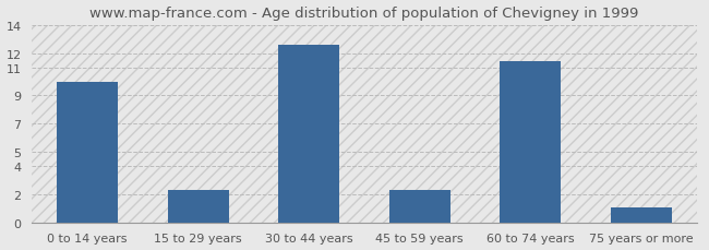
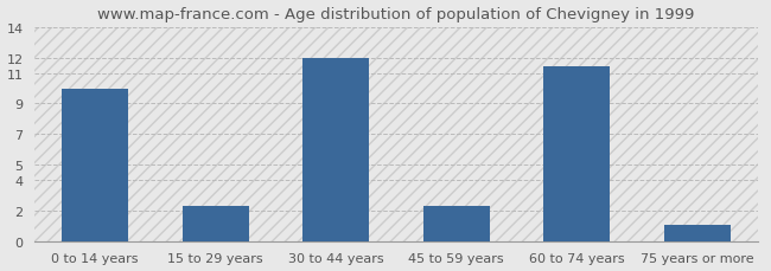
30 to 44 years: 12.6 -> 12.0
